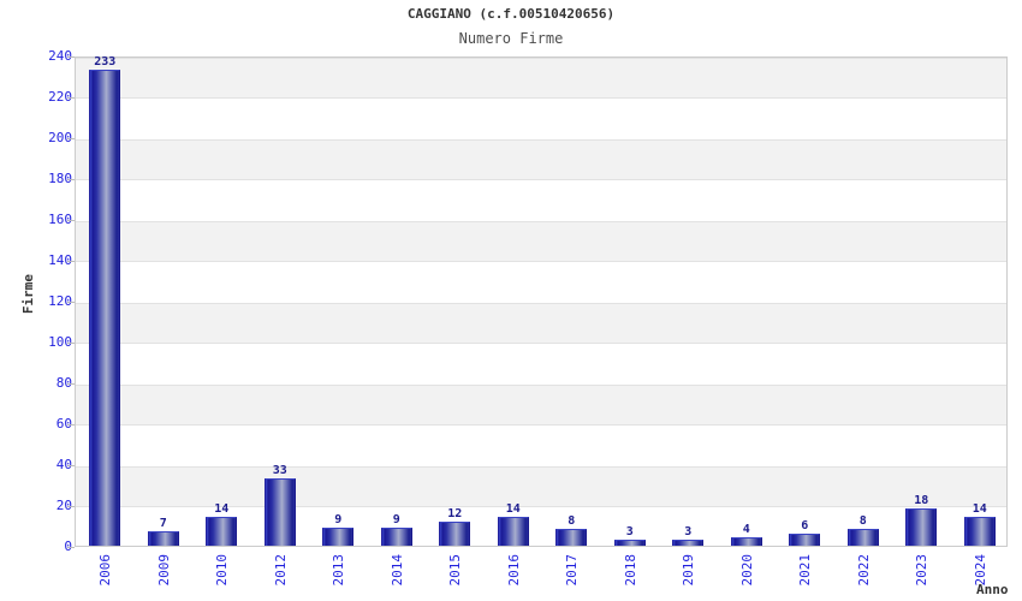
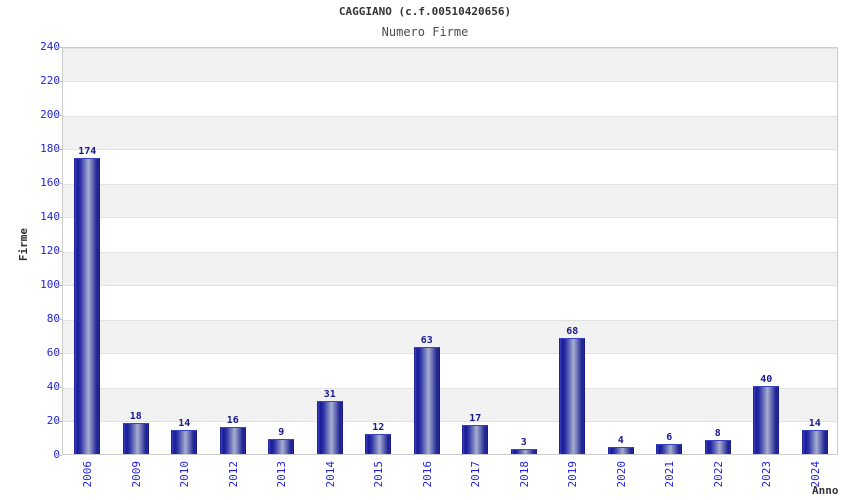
2006: 233 -> 174
2009: 7 -> 18
2012: 33 -> 16
2014: 9 -> 31
2016: 14 -> 63
2017: 8 -> 17
2019: 3 -> 68
2023: 18 -> 40
